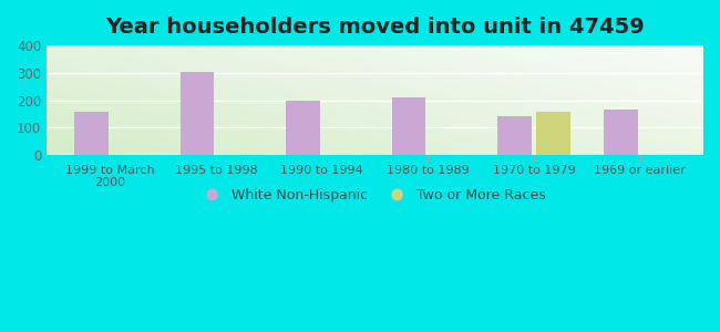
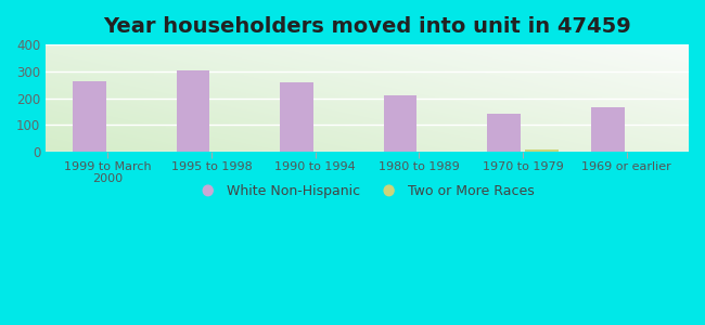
White Non-Hispanic/1999 to March 2000: 160 -> 263
White Non-Hispanic/1990 to 1994: 200 -> 260
Two or More Races/1970 to 1979: 160 -> 10
